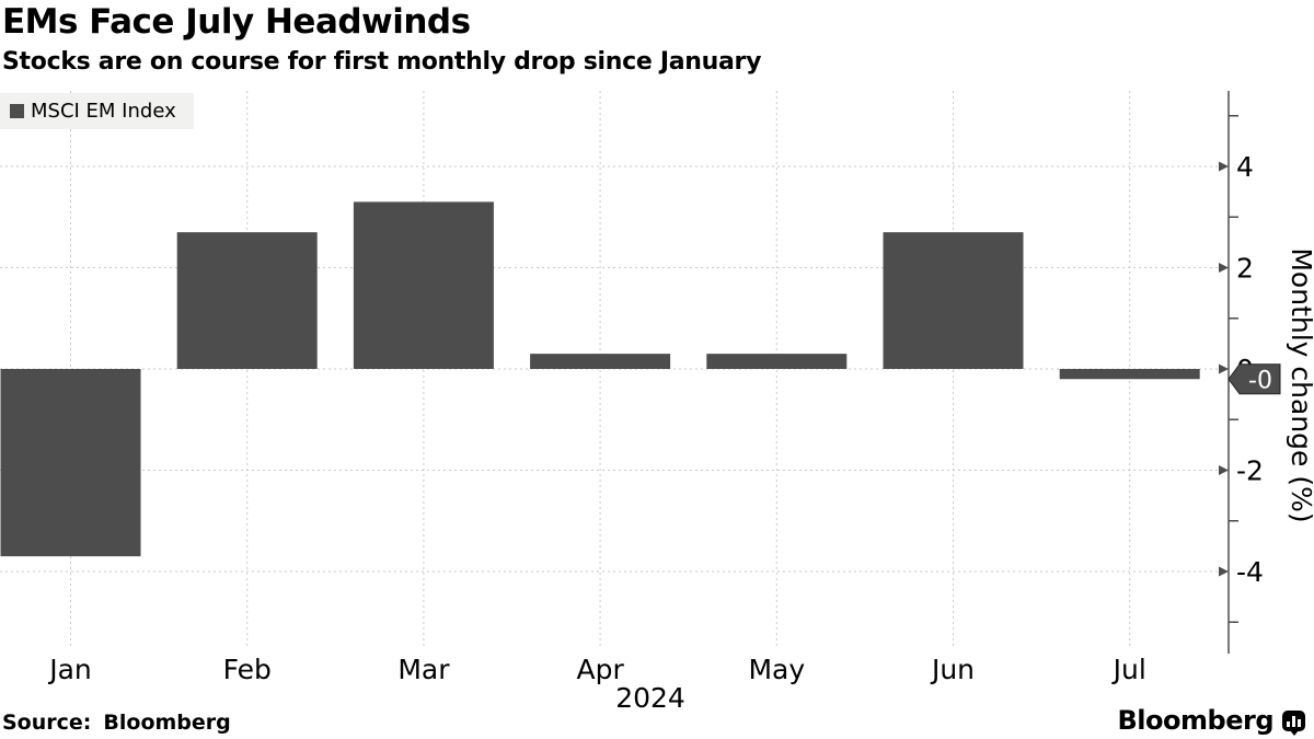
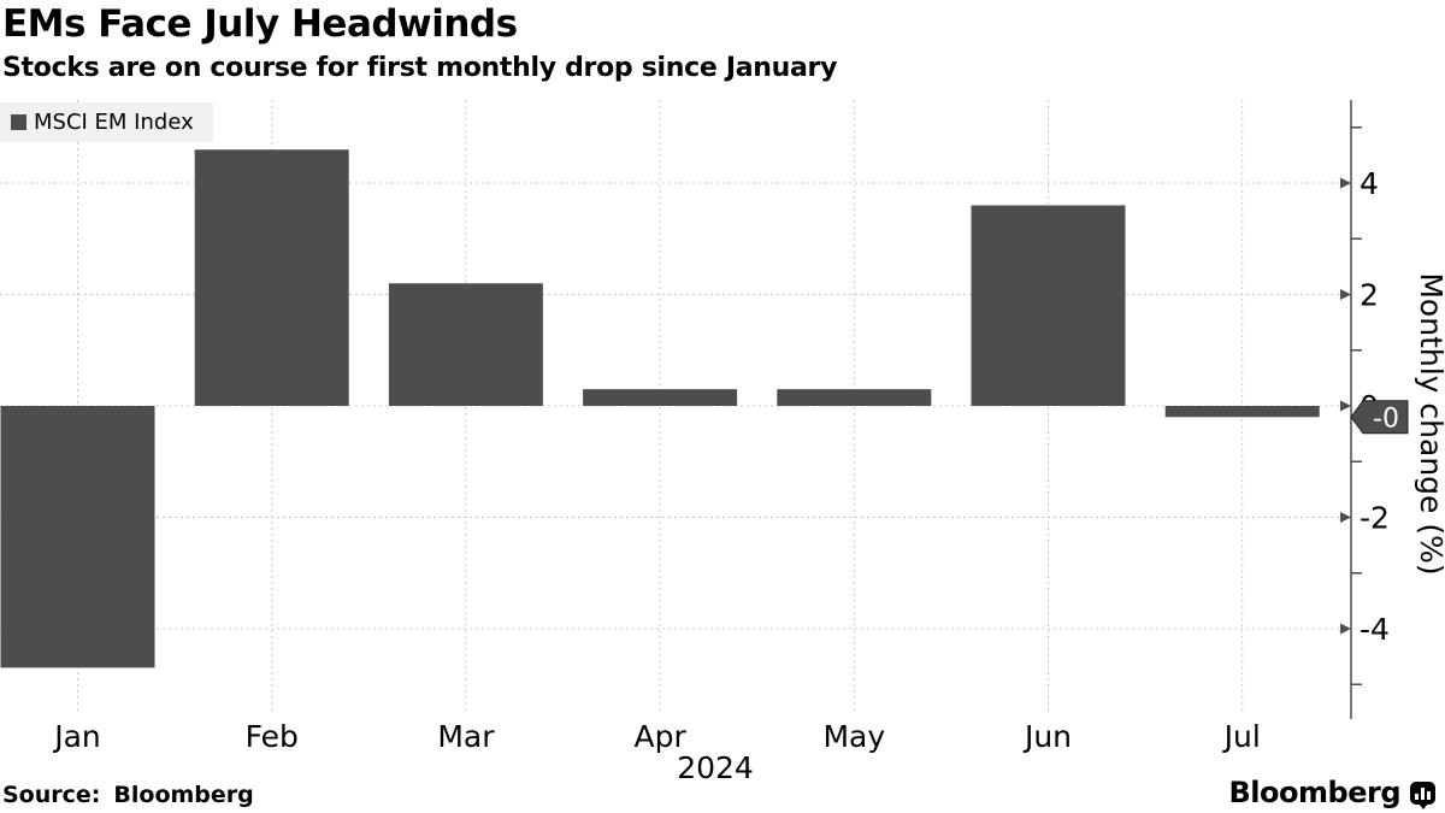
Jan: -3.7 -> -4.7
Feb: 2.7 -> 4.6
Mar: 3.3 -> 2.2
Jun: 2.7 -> 3.6
